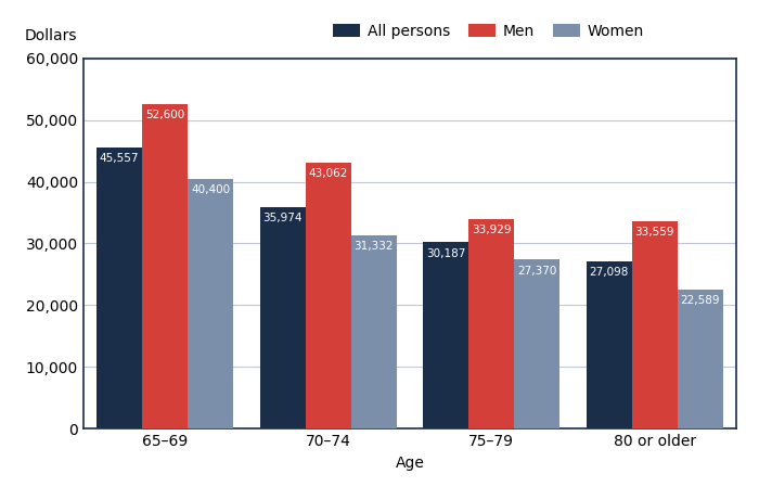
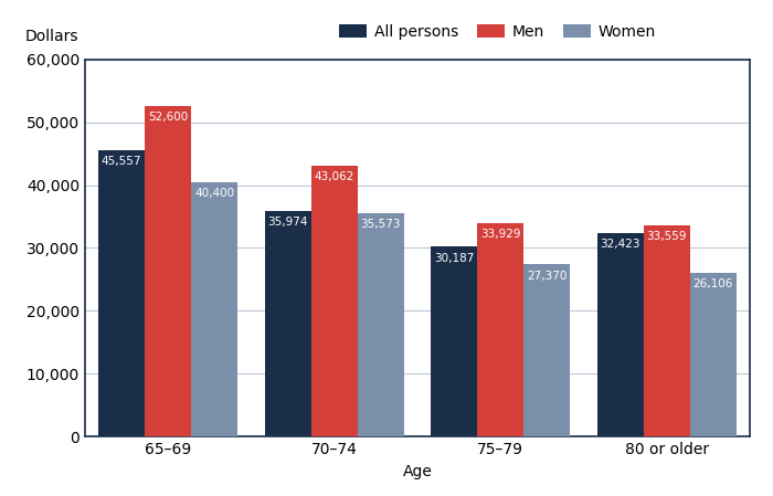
Women/70–74: 31,332 -> 35,573
All persons/80 or older: 27,098 -> 32,423
Women/80 or older: 22,589 -> 26,106
